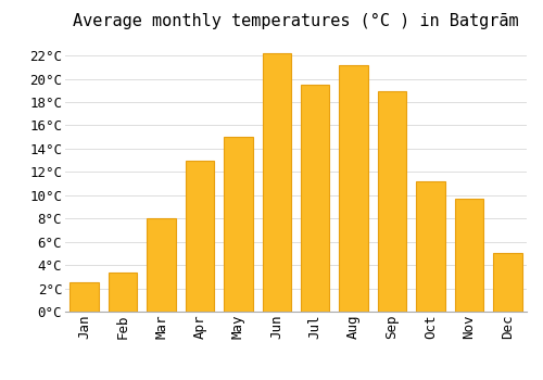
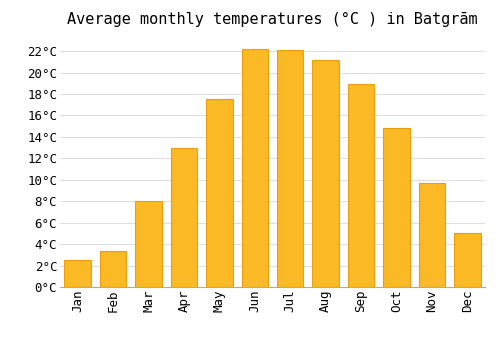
May: 15.0°C -> 17.5°C
Jul: 19.5°C -> 22.1°C
Oct: 11.2°C -> 14.8°C
